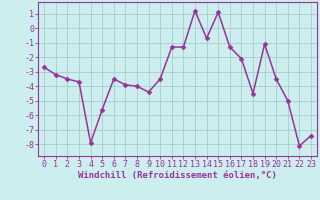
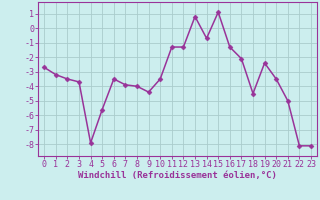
13: 1.2 -> 0.8
19: -1.1 -> -2.4
23: -7.4 -> -8.1
